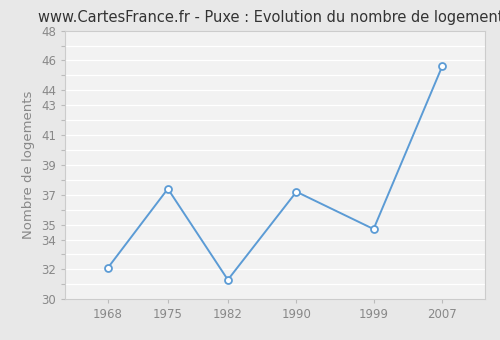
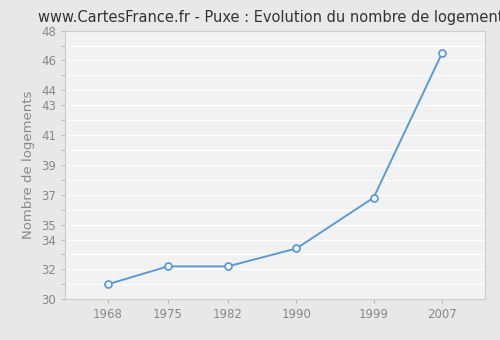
1968: 32.1 -> 31.0
1975: 37.4 -> 32.2
1982: 31.3 -> 32.2
1990: 37.2 -> 33.4
1999: 34.7 -> 36.8
2007: 45.6 -> 46.5
